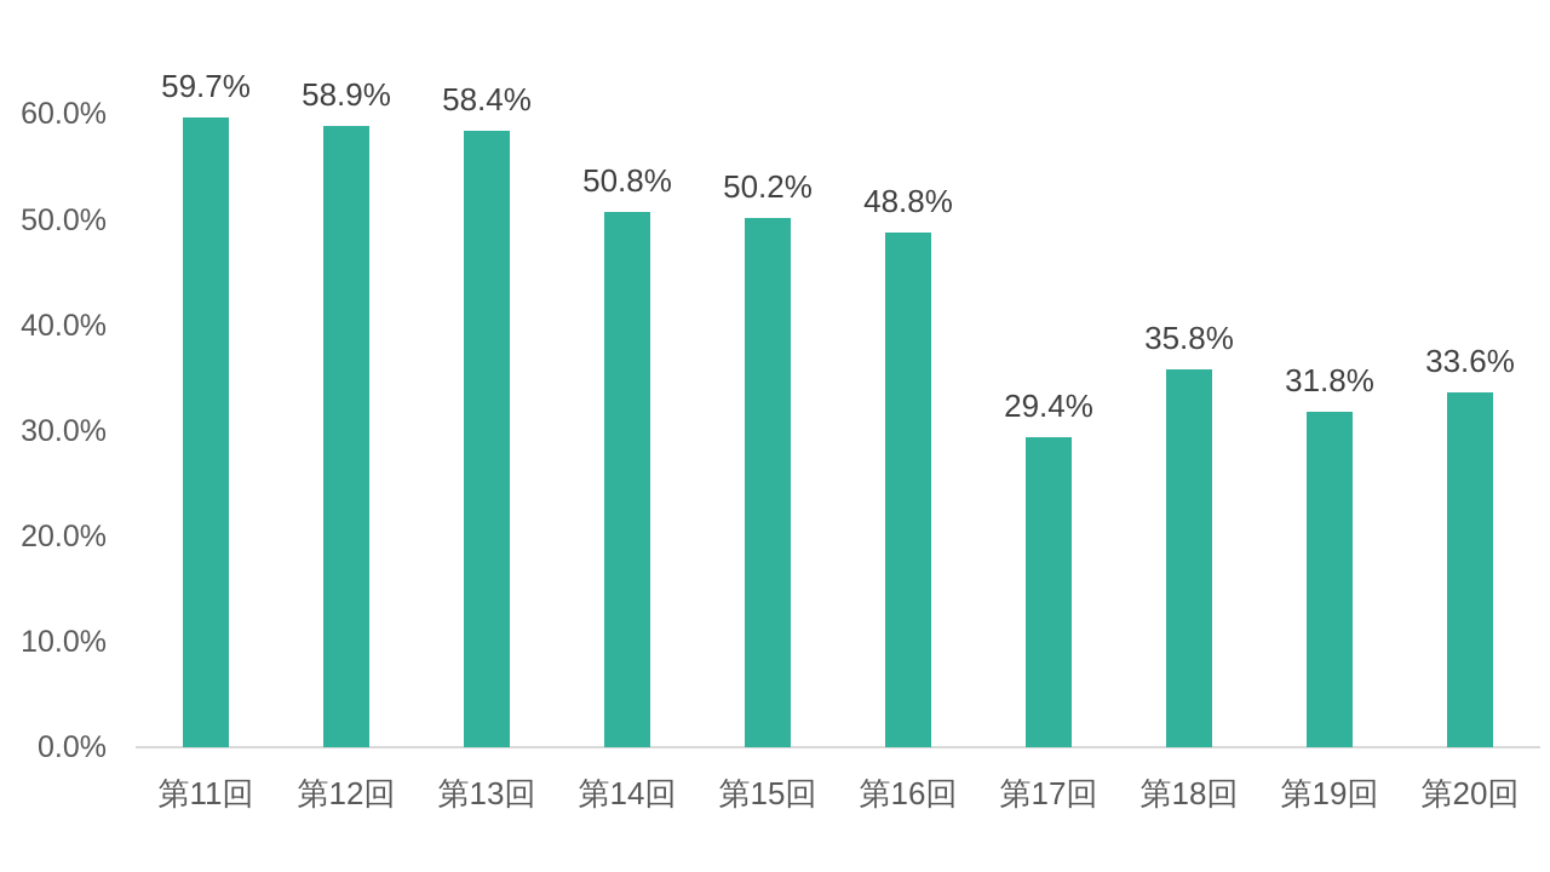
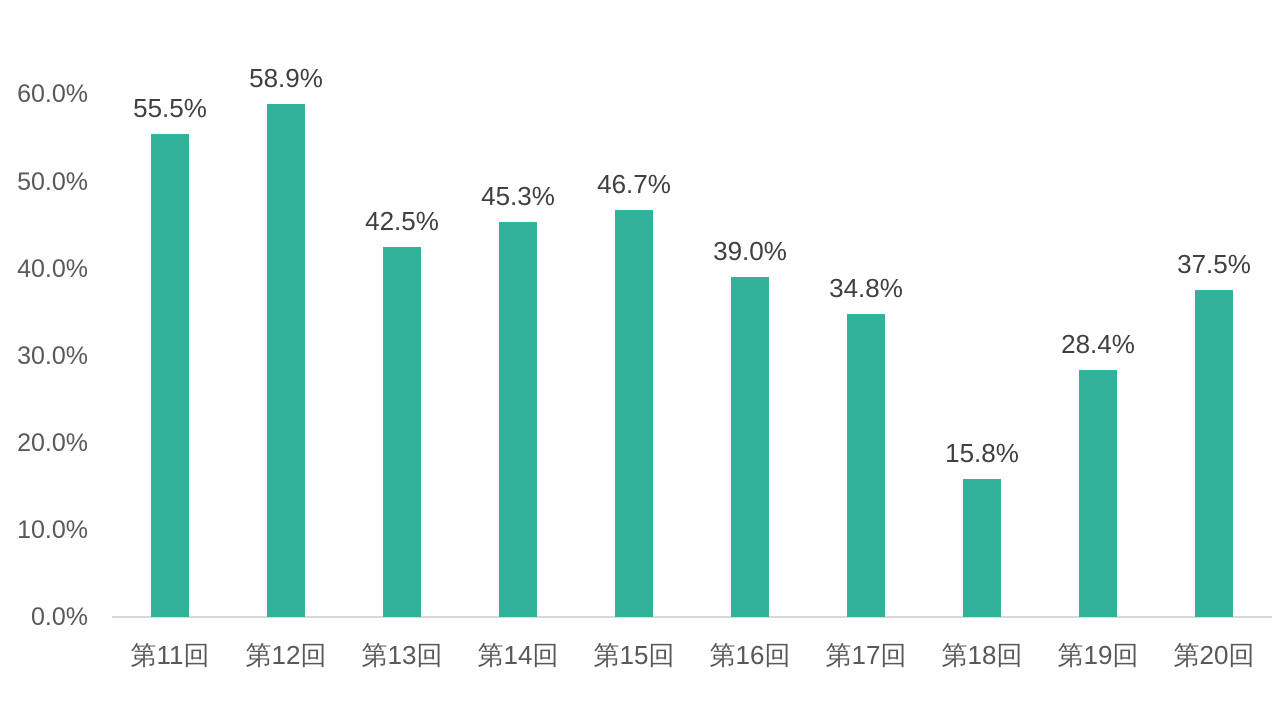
第11回: 59.7% -> 55.5%
第13回: 58.4% -> 42.5%
第14回: 50.8% -> 45.3%
第15回: 50.2% -> 46.7%
第16回: 48.8% -> 39.0%
第17回: 29.4% -> 34.8%
第18回: 35.8% -> 15.8%
第19回: 31.8% -> 28.4%
第20回: 33.6% -> 37.5%
